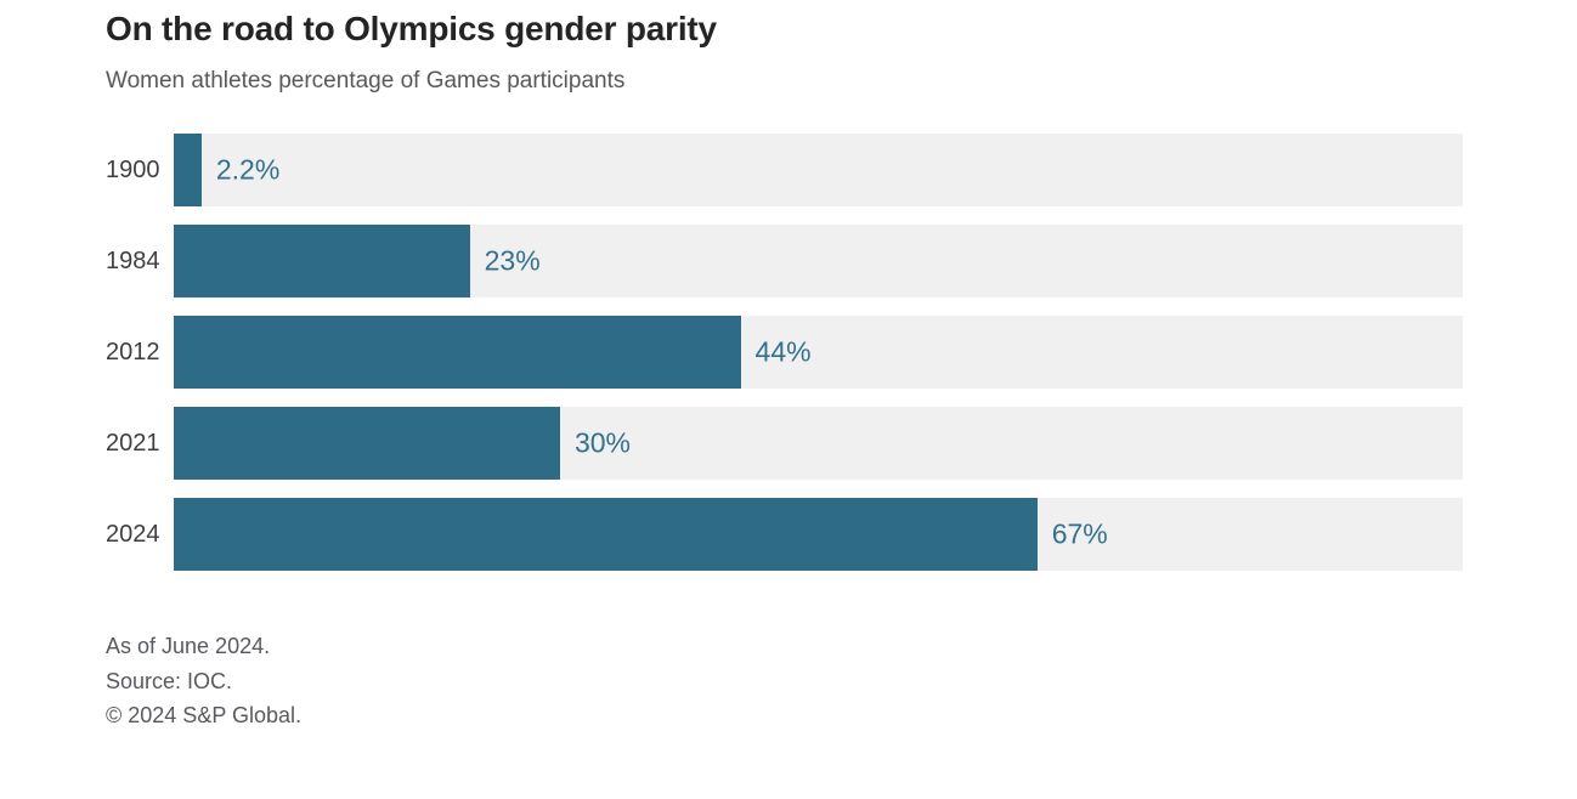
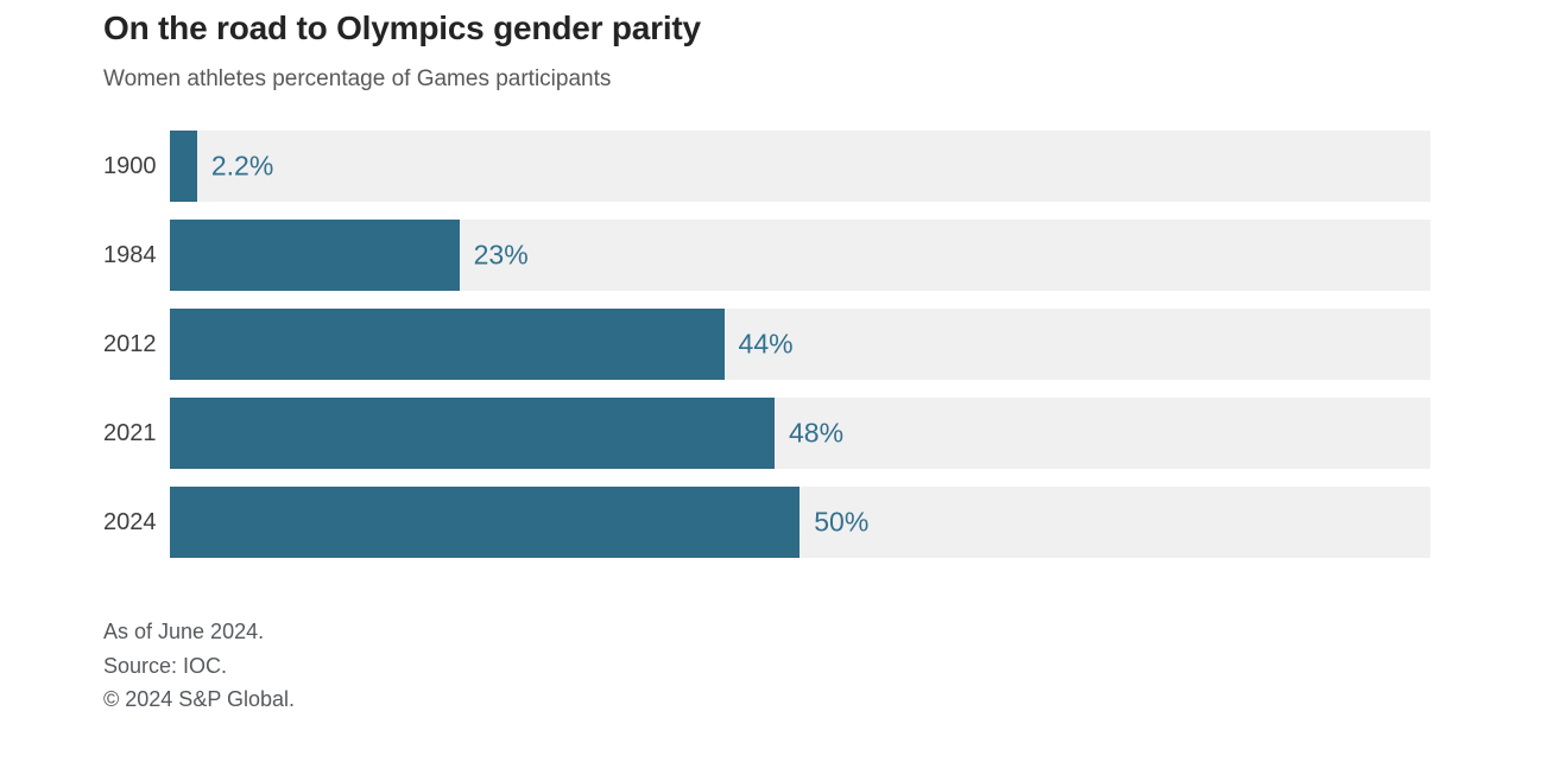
2021: 30% -> 48%
2024: 67% -> 50%
